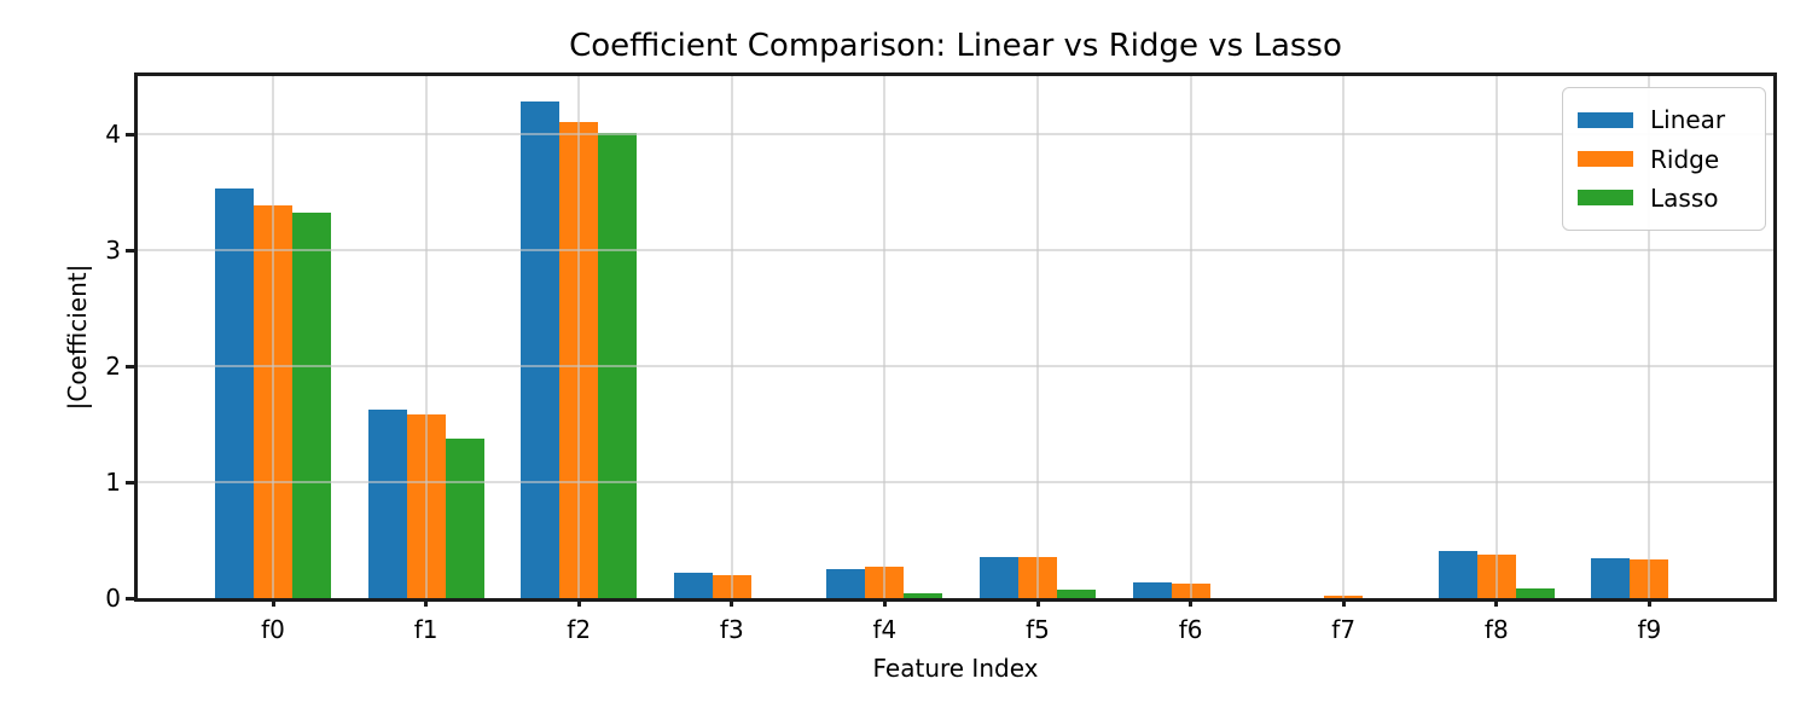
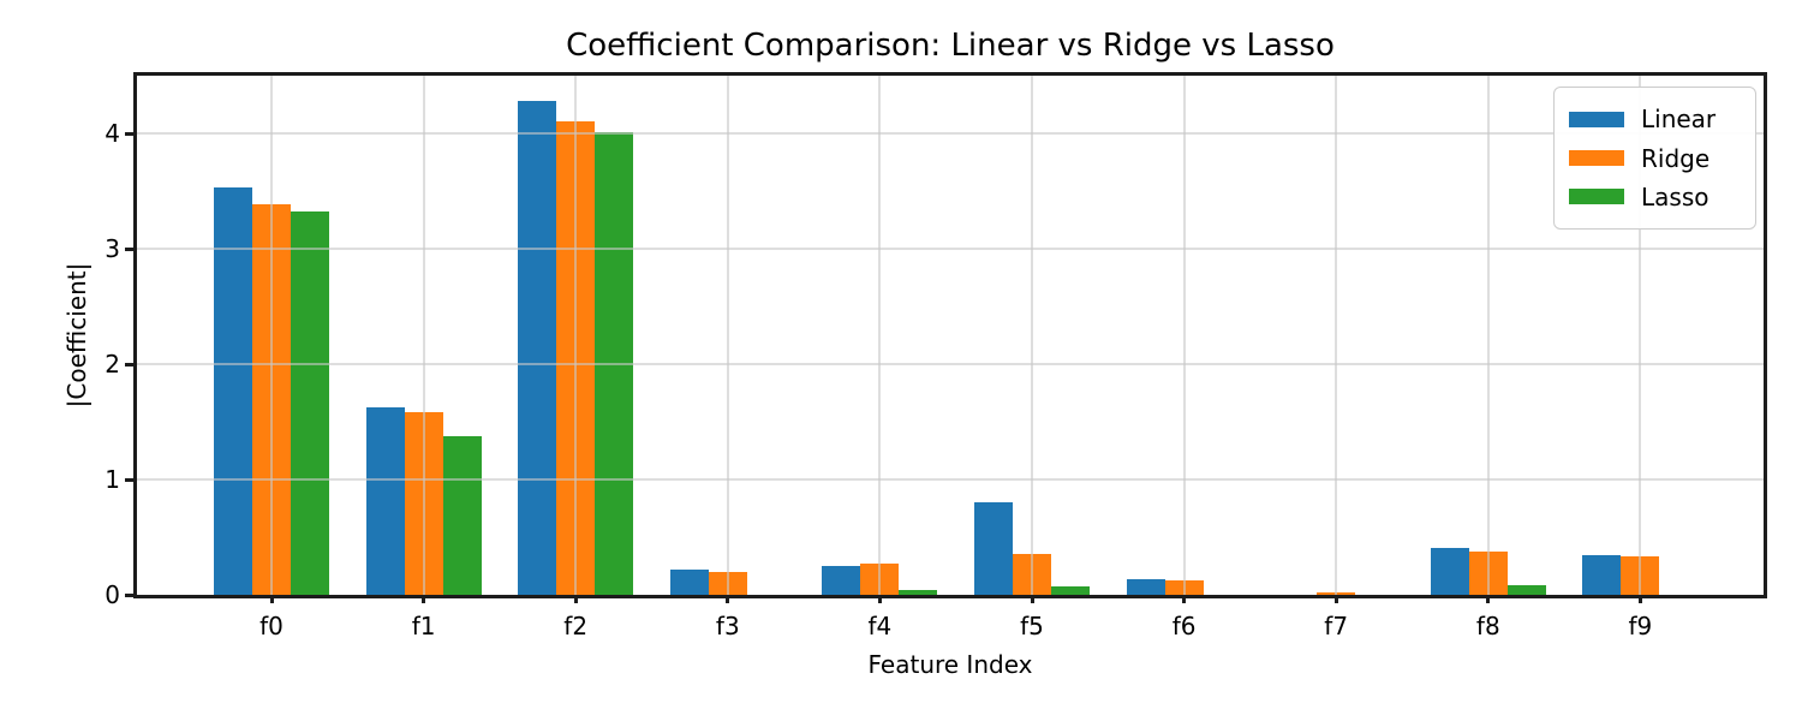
Linear/f5: 0.3 -> 0.8
